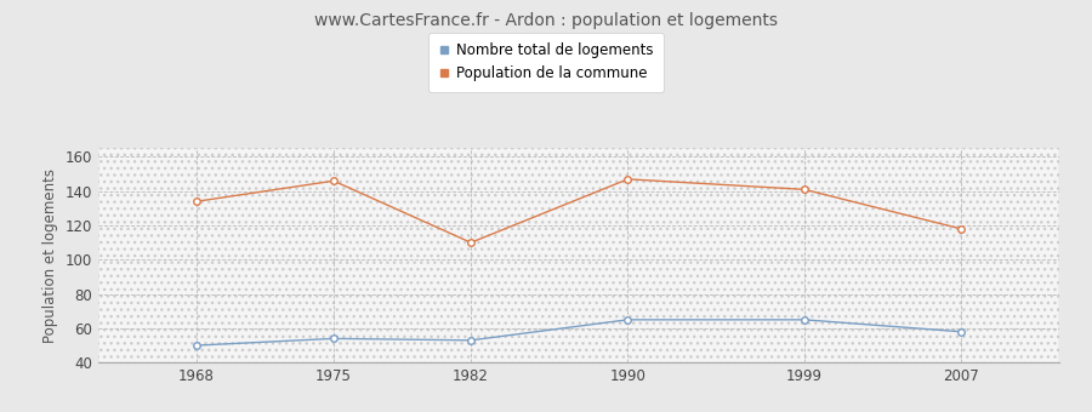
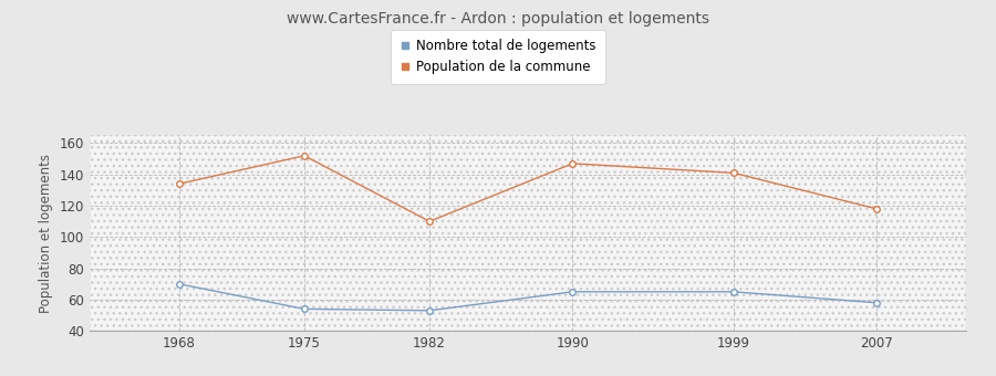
Nombre total de logements/1968: 50 -> 70
Population de la commune/1975: 146 -> 152
